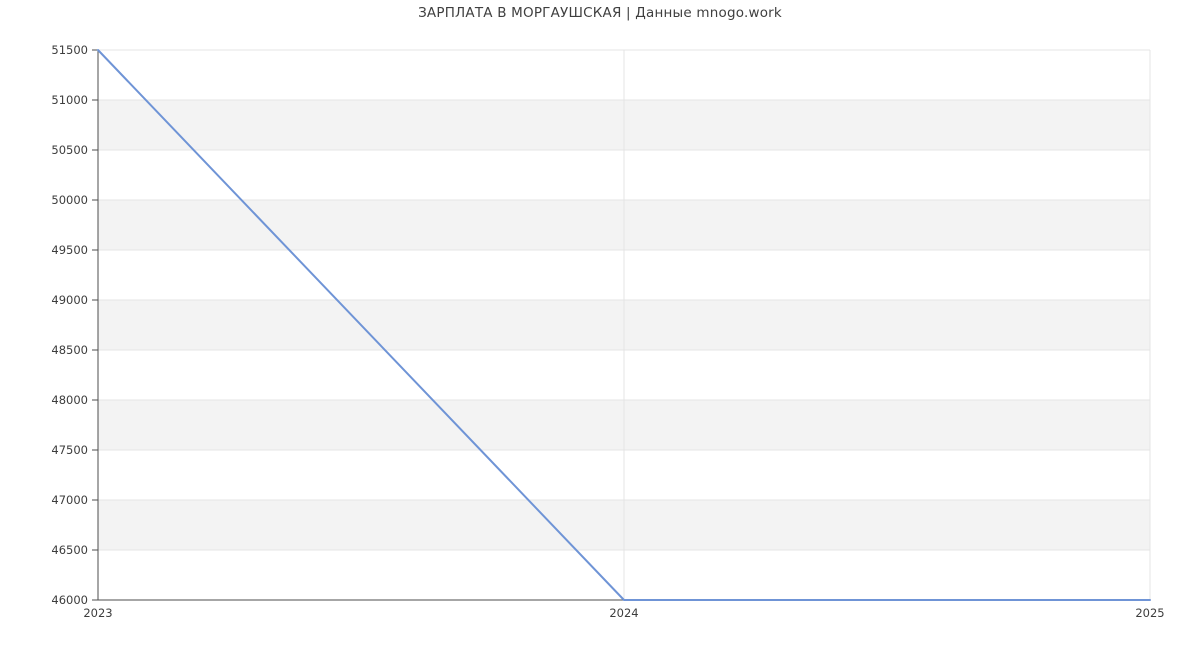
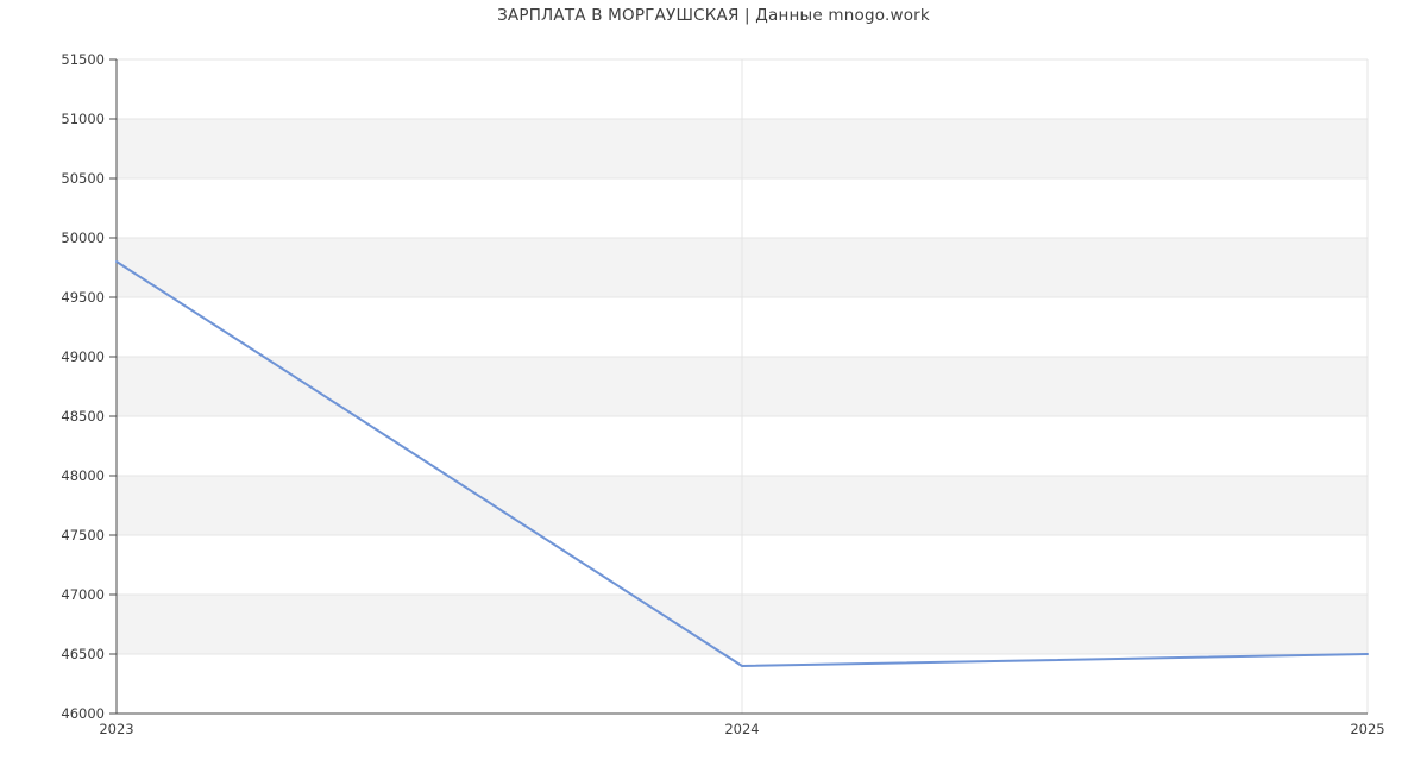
2023: 51500 -> 49800
2024: 46000 -> 46400
2025: 46000 -> 46500
